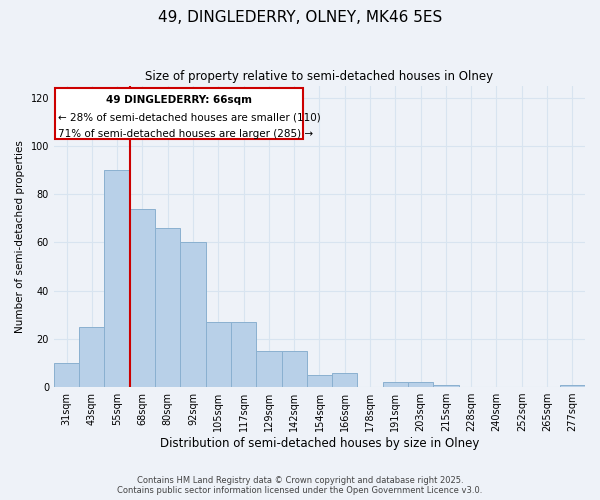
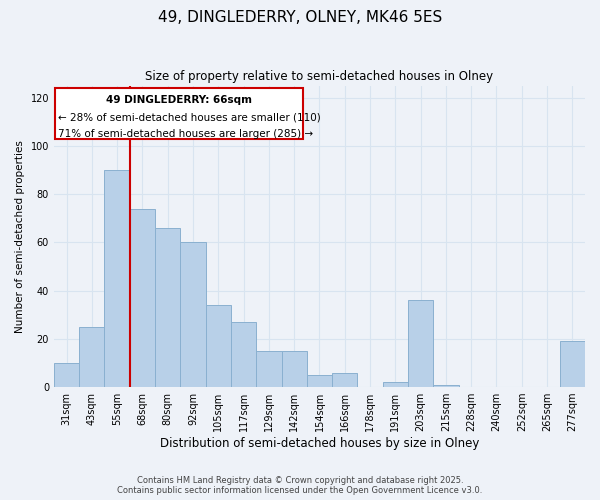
105sqm: 27 -> 34
203sqm: 2 -> 36
277sqm: 1 -> 19
